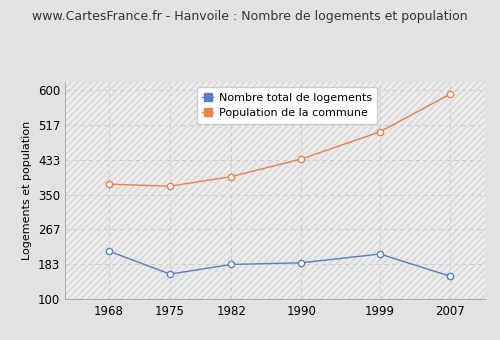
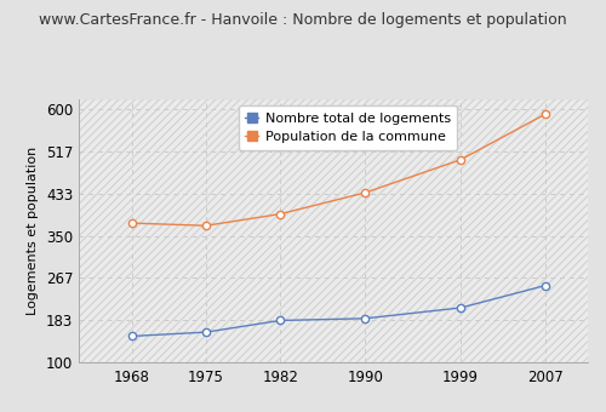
Nombre total de logements/1968: 215 -> 152
Nombre total de logements/2007: 155 -> 252
